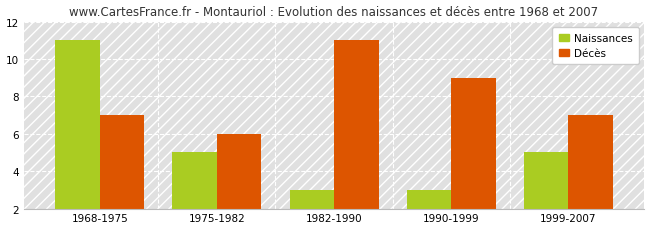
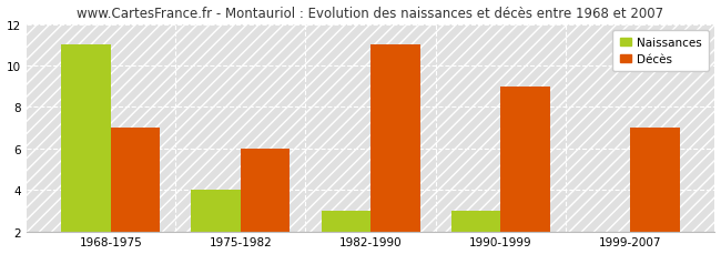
Naissances/1975-1982: 5 -> 4
Naissances/1999-2007: 5 -> 2
